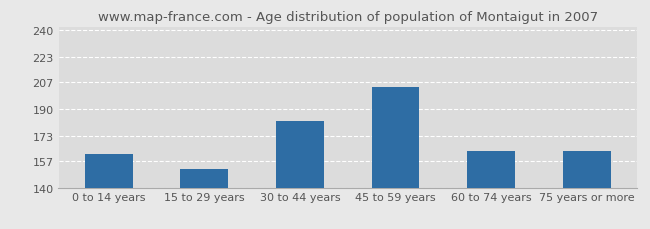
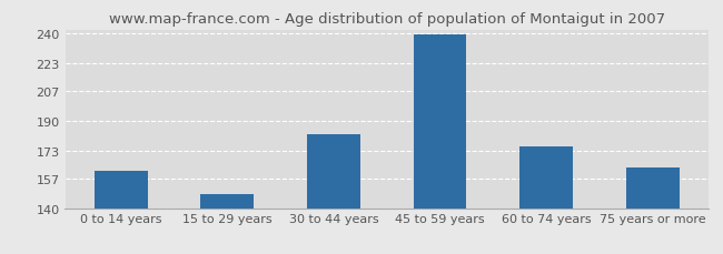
15 to 29 years: 152 -> 148
45 to 59 years: 204 -> 239
60 to 74 years: 163 -> 175
